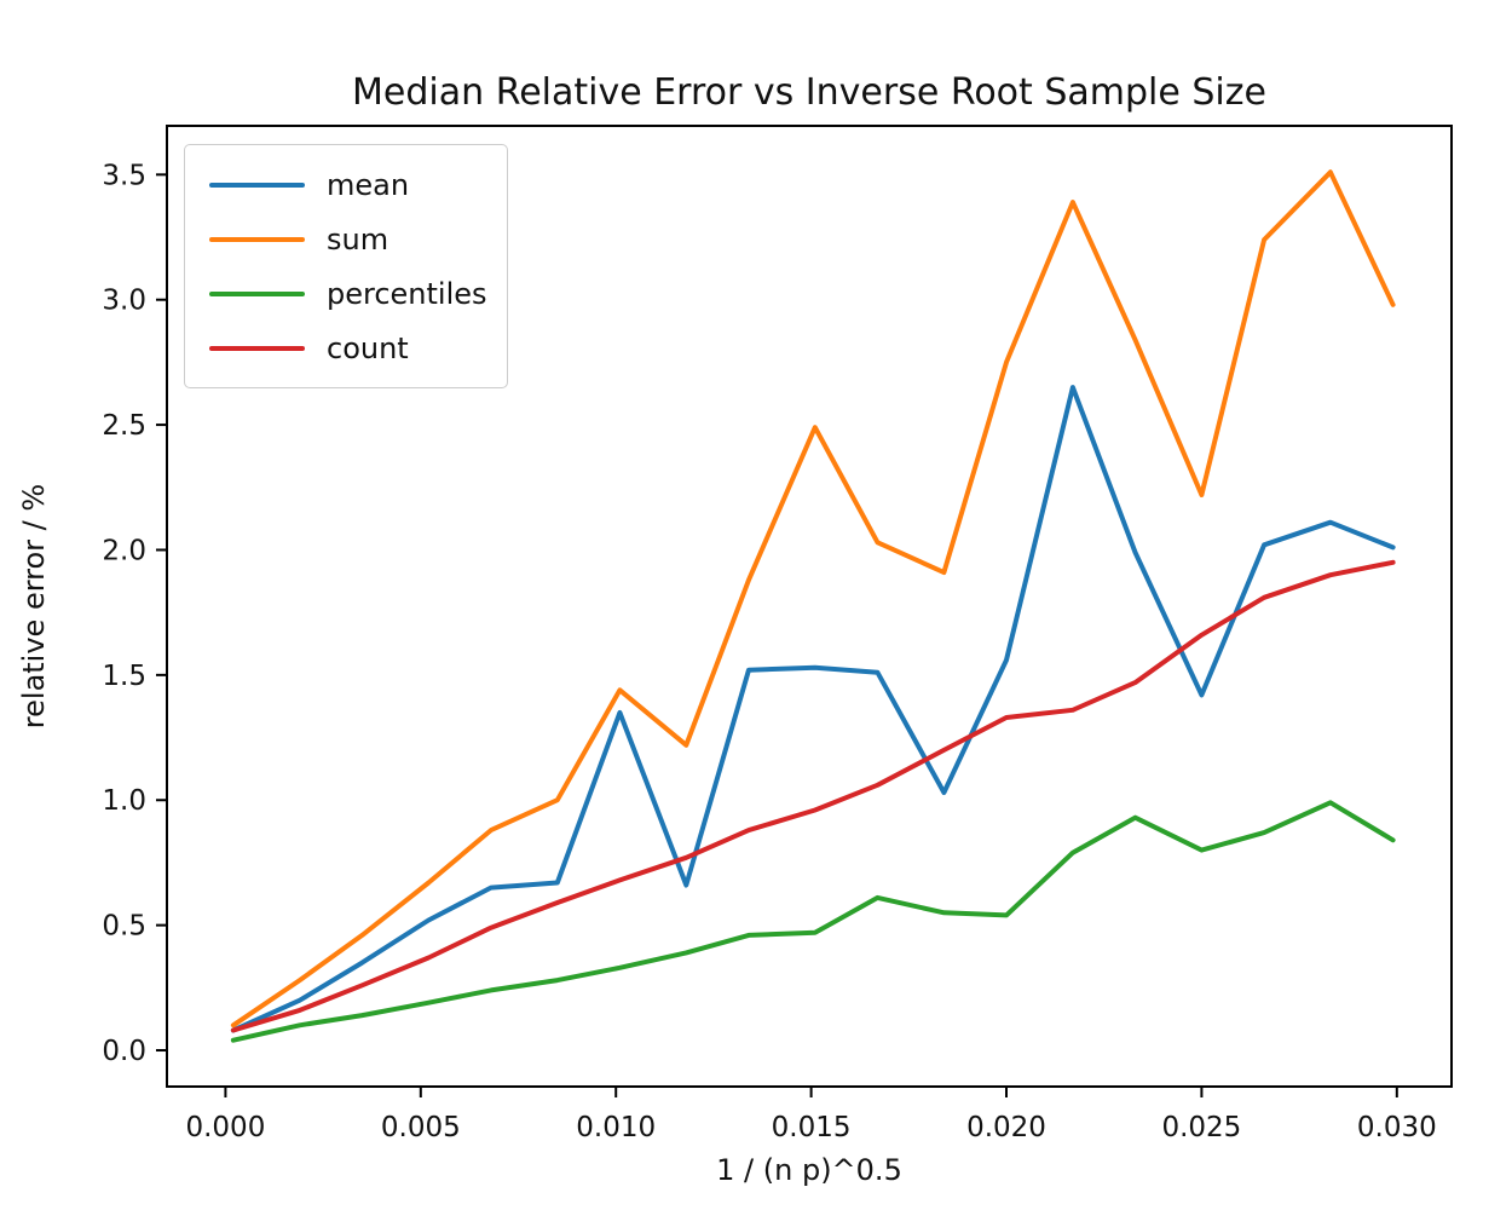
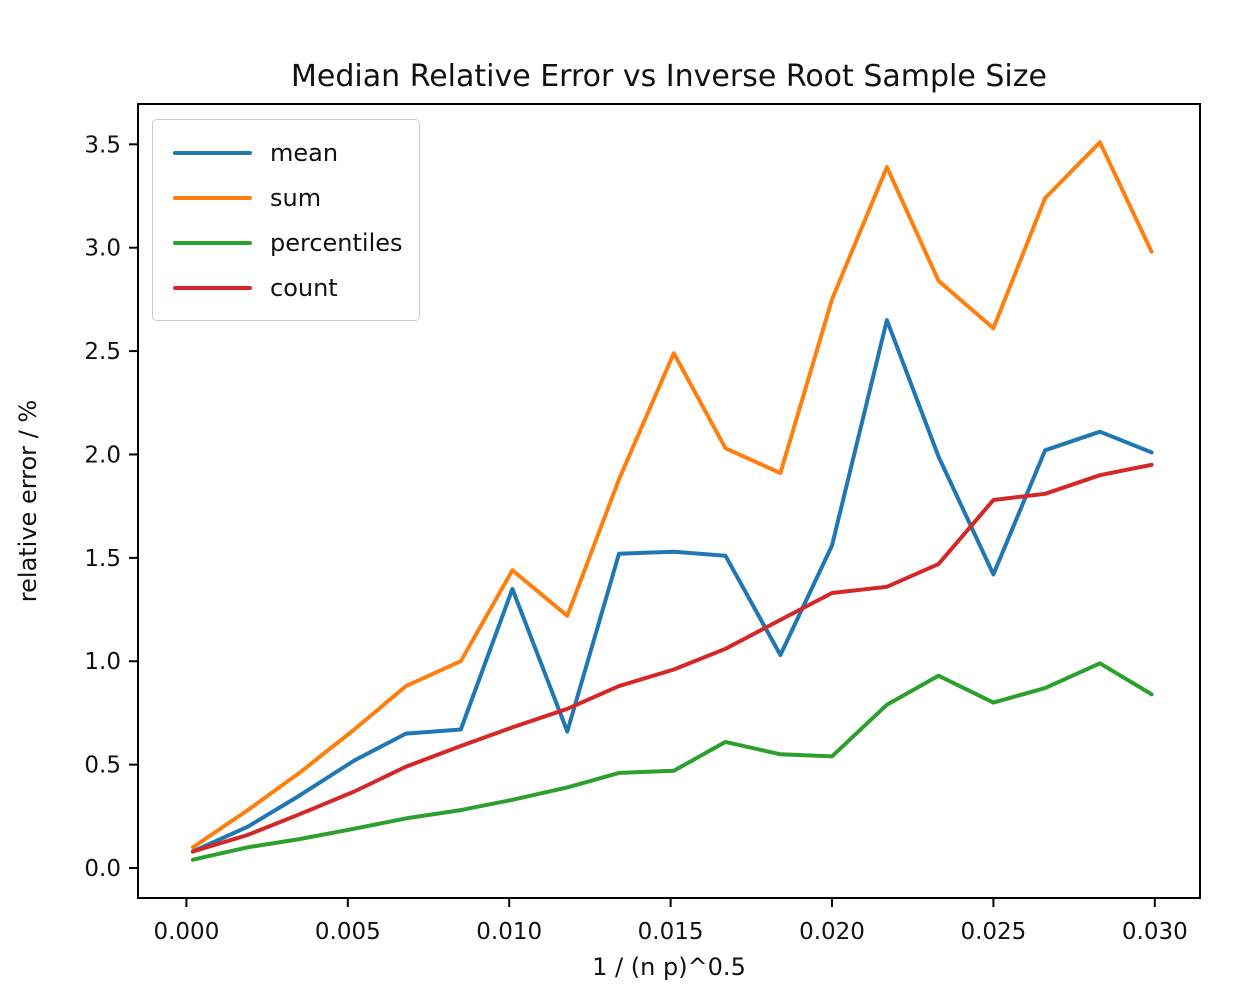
sum/0.025: 2.22 -> 2.61
count/0.025: 1.66 -> 1.78
